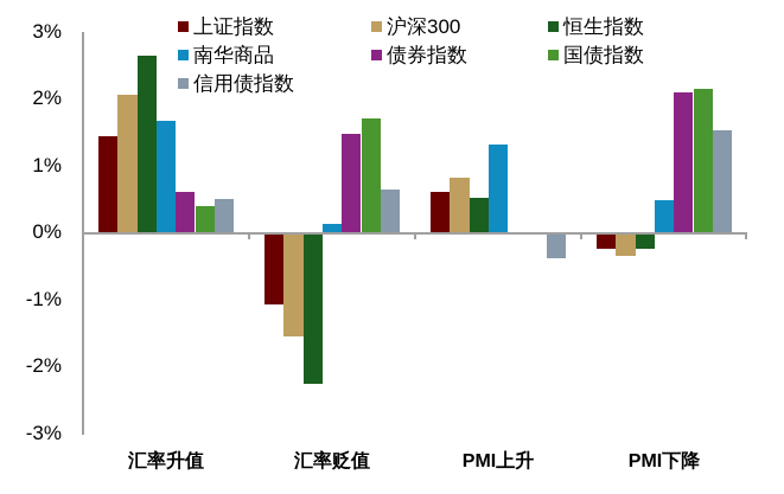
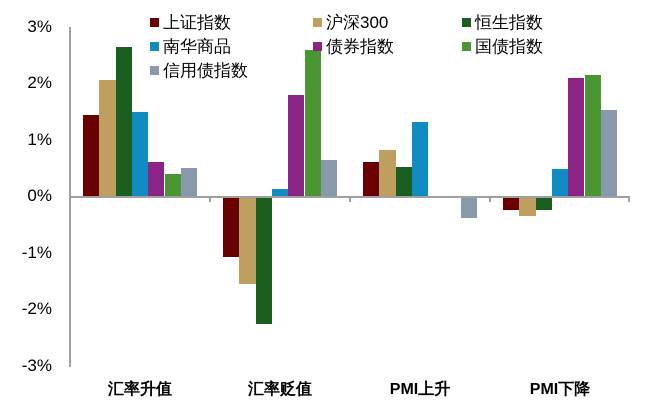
南华商品/汇率升值: 1.7% -> 1.5%
债券指数/汇率贬值: 1.5% -> 1.8%
国债指数/汇率贬值: 1.7% -> 2.6%
